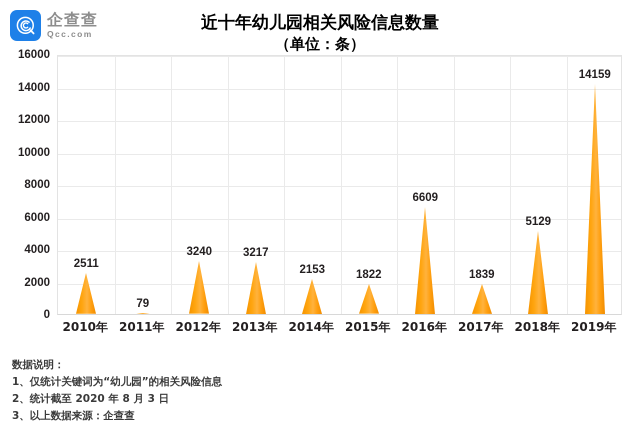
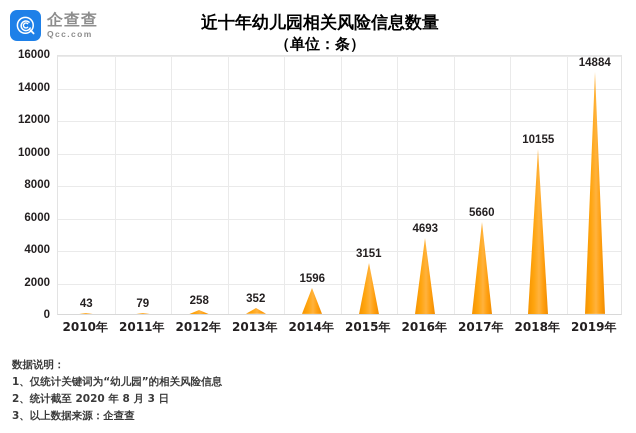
2010年: 2511 -> 43
2012年: 3240 -> 258
2013年: 3217 -> 352
2014年: 2153 -> 1596
2015年: 1822 -> 3151
2016年: 6609 -> 4693
2017年: 1839 -> 5660
2018年: 5129 -> 10155
2019年: 14159 -> 14884
